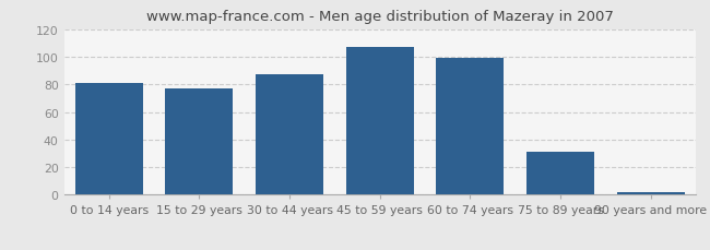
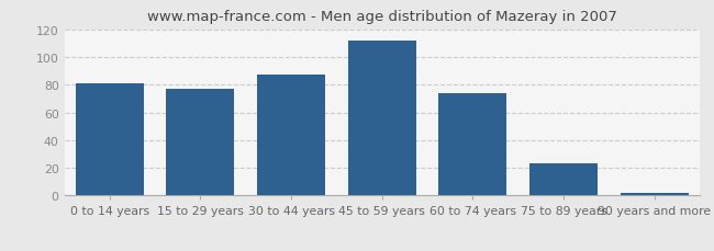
45 to 59 years: 107 -> 112
60 to 74 years: 99 -> 74
75 to 89 years: 31 -> 23
